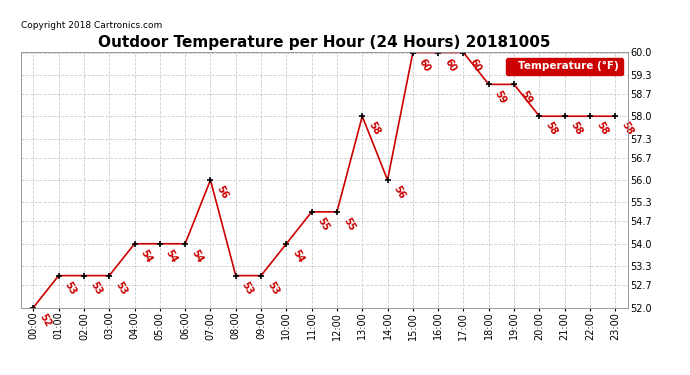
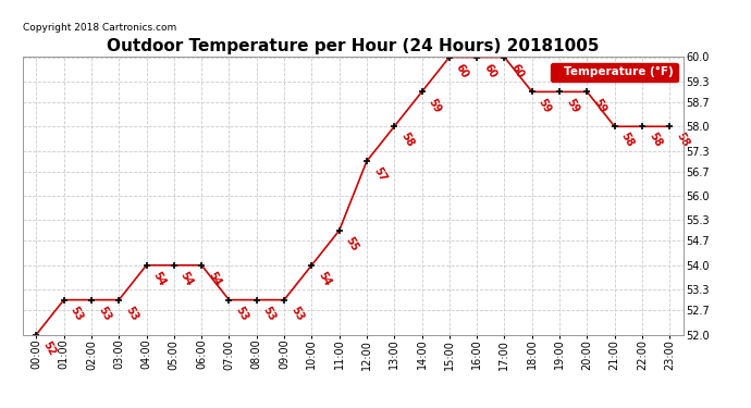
07:00: 56 -> 53
12:00: 55 -> 57
14:00: 56 -> 59
20:00: 58 -> 59
